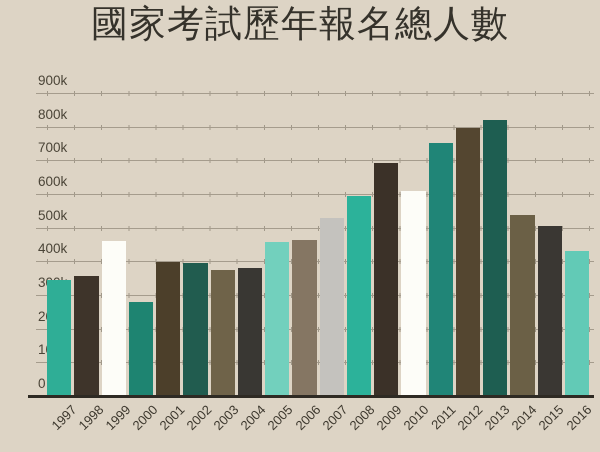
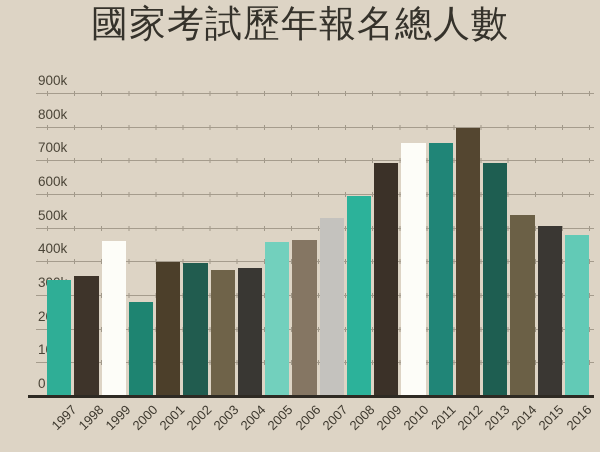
2010: 610k -> 750k
2013: 820k -> 690k
2016: 430k -> 480k
